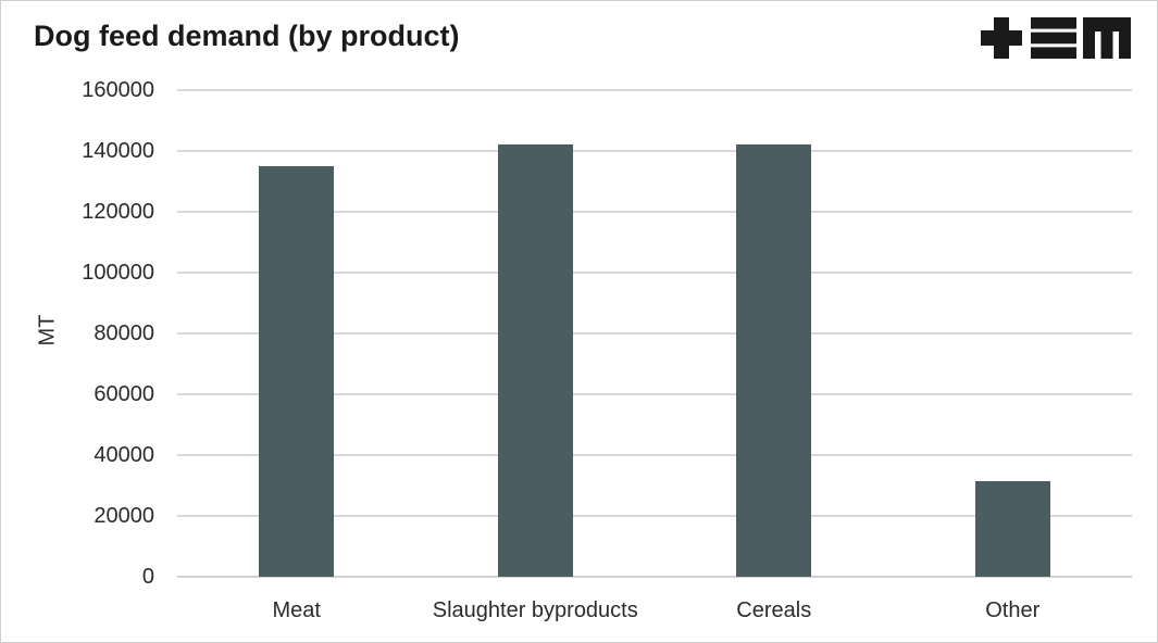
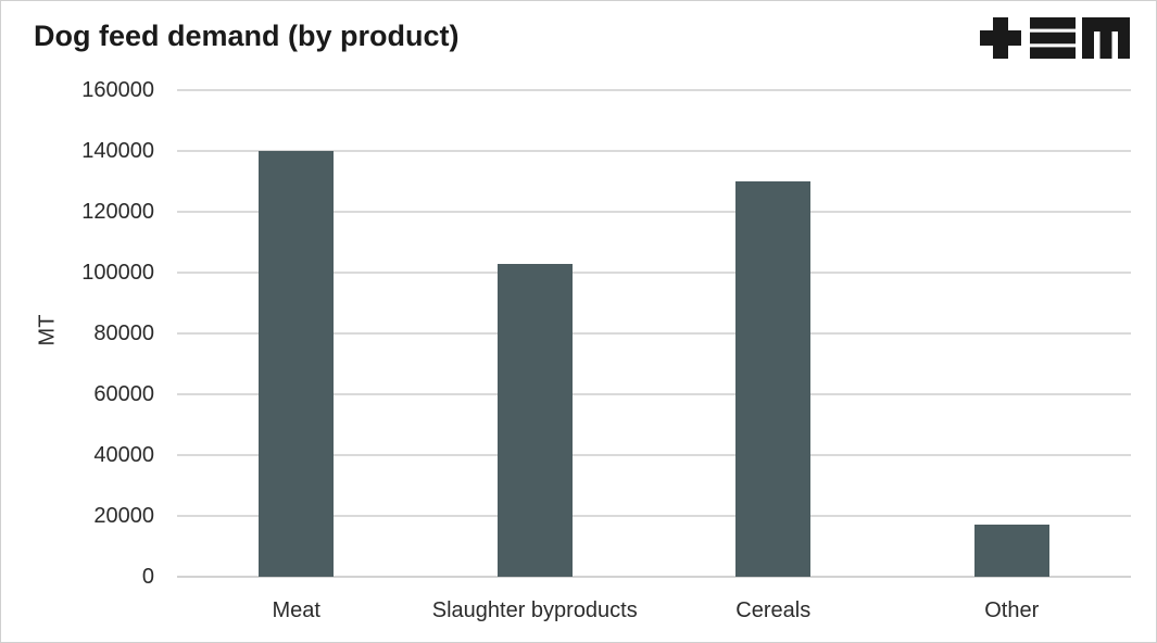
Meat: 135000 -> 140000
Slaughter byproducts: 142000 -> 103000
Cereals: 142000 -> 130000
Other: 32000 -> 17000
